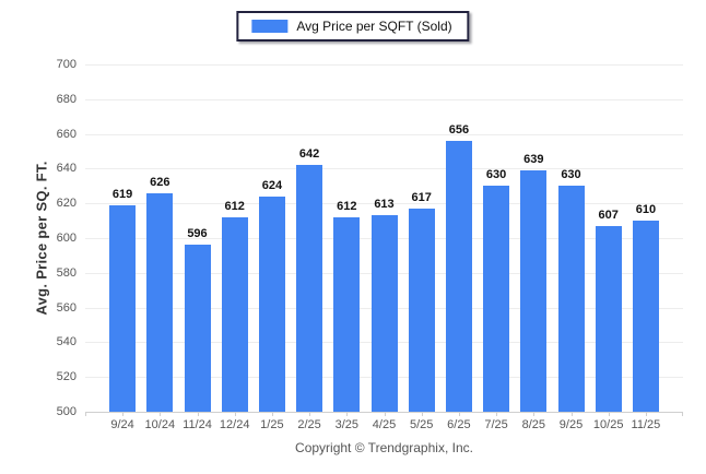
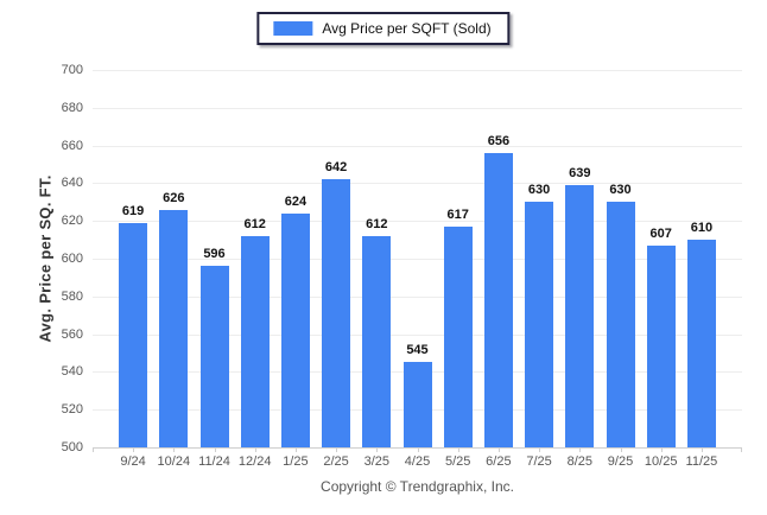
4/25: 613 -> 545
